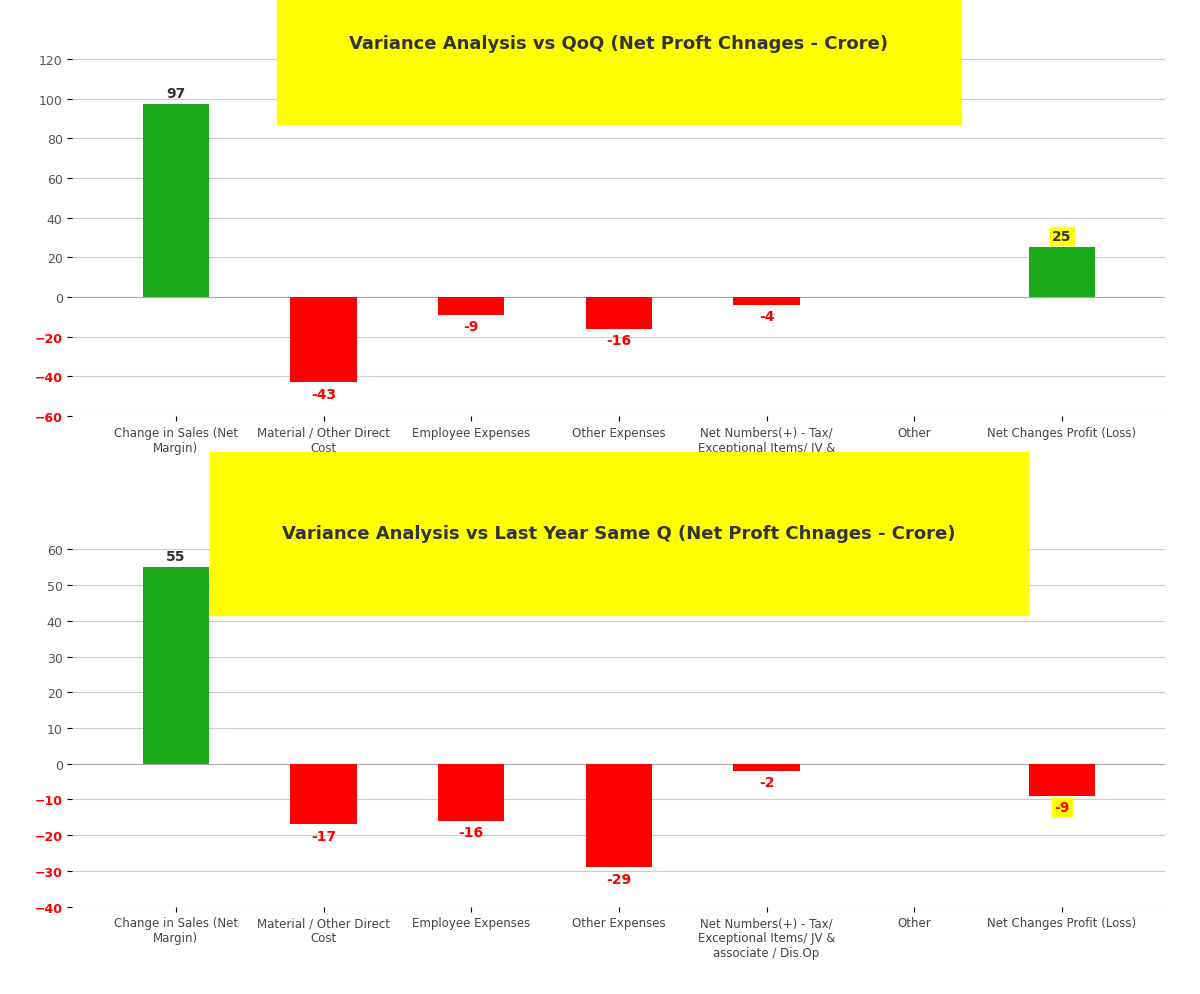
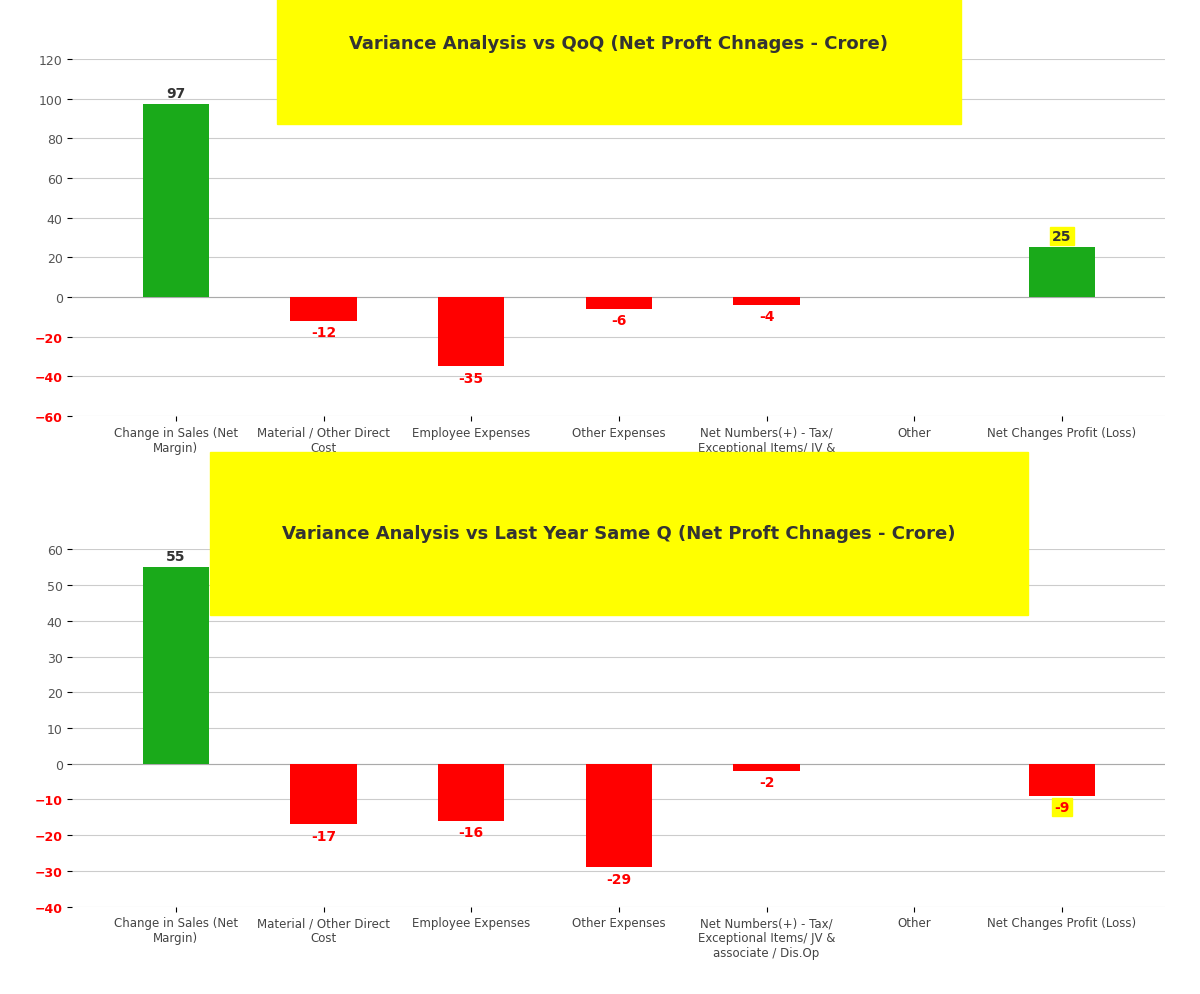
Variance Analysis vs QoQ (Net Proft Chnages - Crore)/Material / Other Direct Cost: -43 -> -12
Variance Analysis vs QoQ (Net Proft Chnages - Crore)/Employee Expenses: -9 -> -35
Variance Analysis vs QoQ (Net Proft Chnages - Crore)/Other Expenses: -16 -> -6
